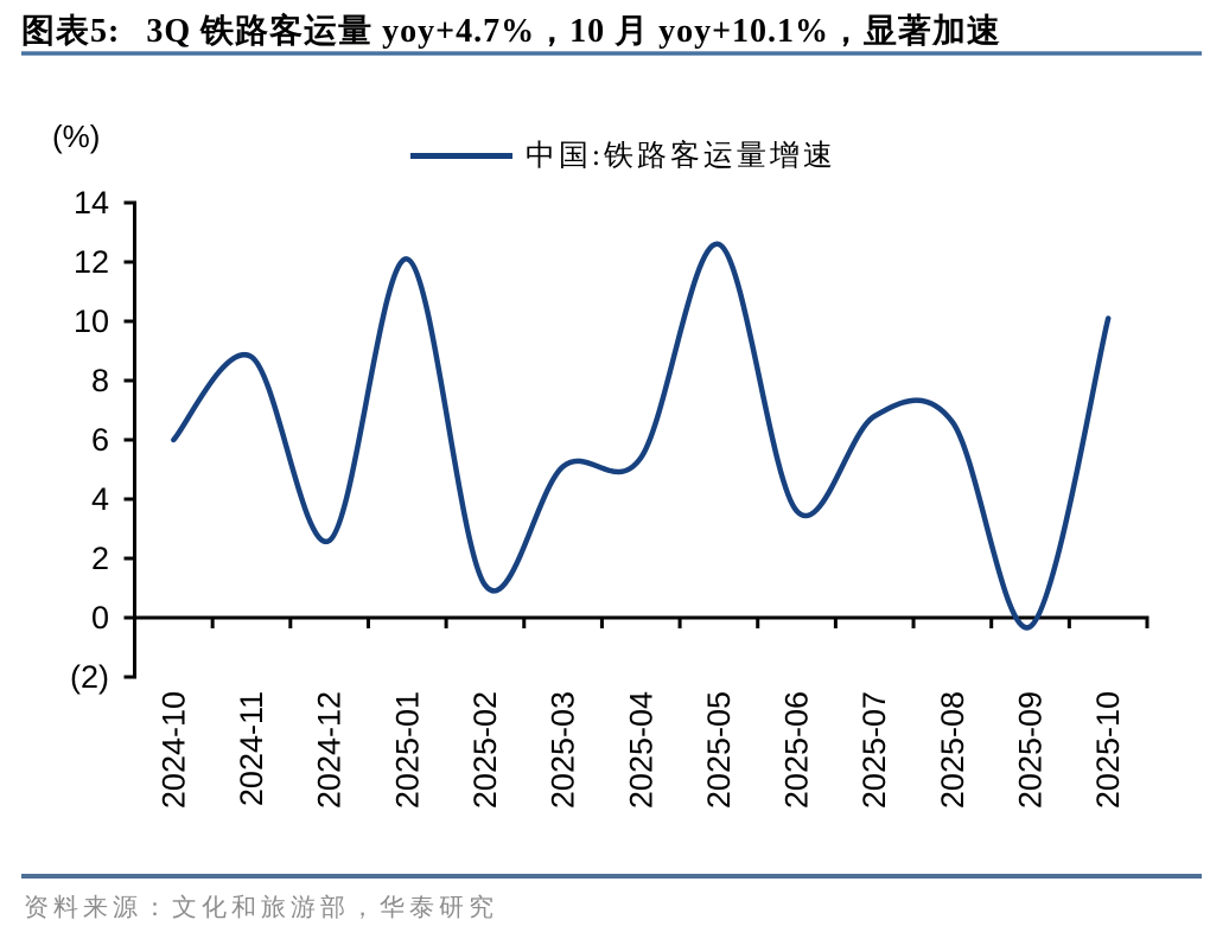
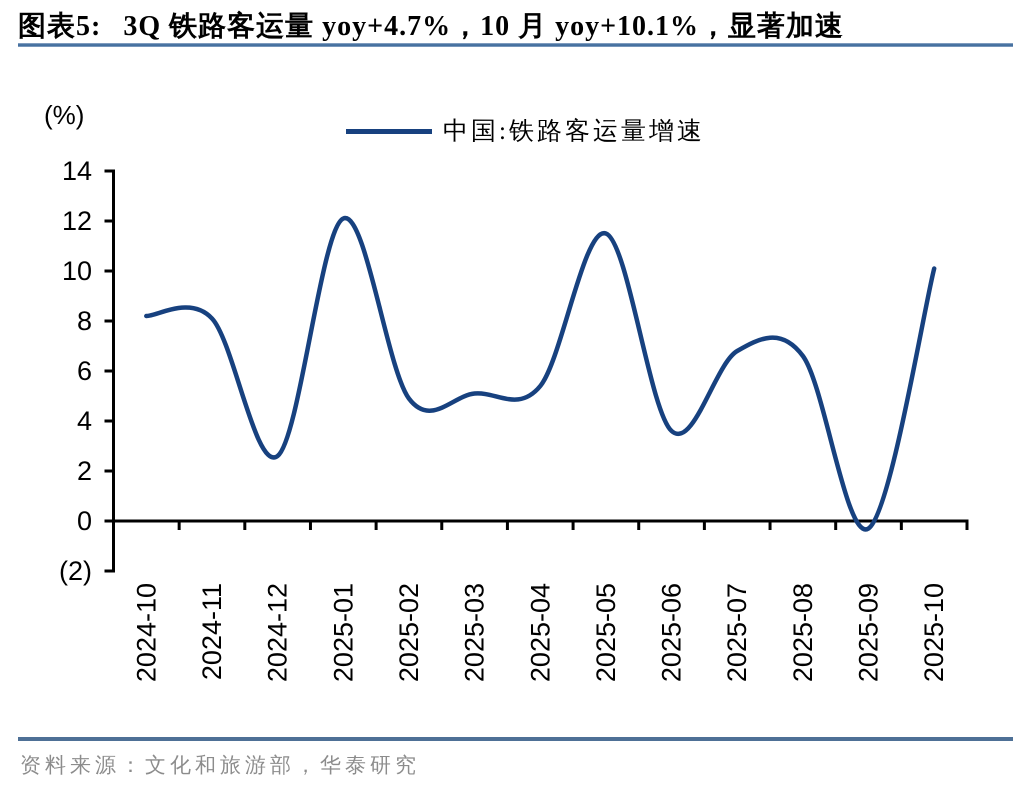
2024-10: 6.0 -> 8.2
2024-11: 8.8 -> 8.1
2025-02: 1.1 -> 4.9
2025-05: 12.6 -> 11.5
